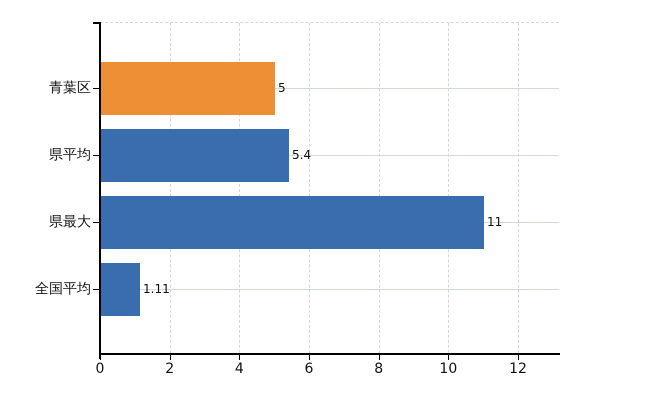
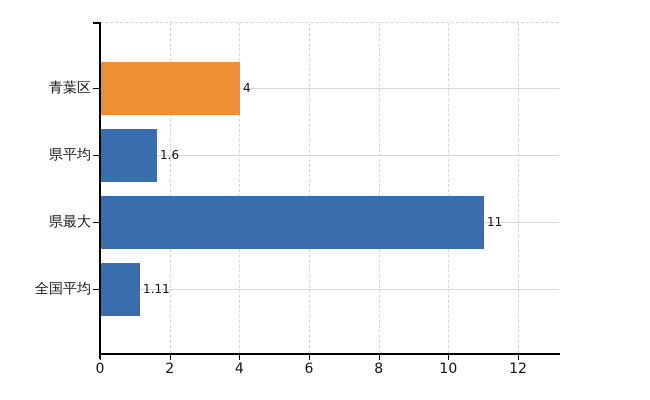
青葉区: 5 -> 4
県平均: 5.4 -> 1.6
